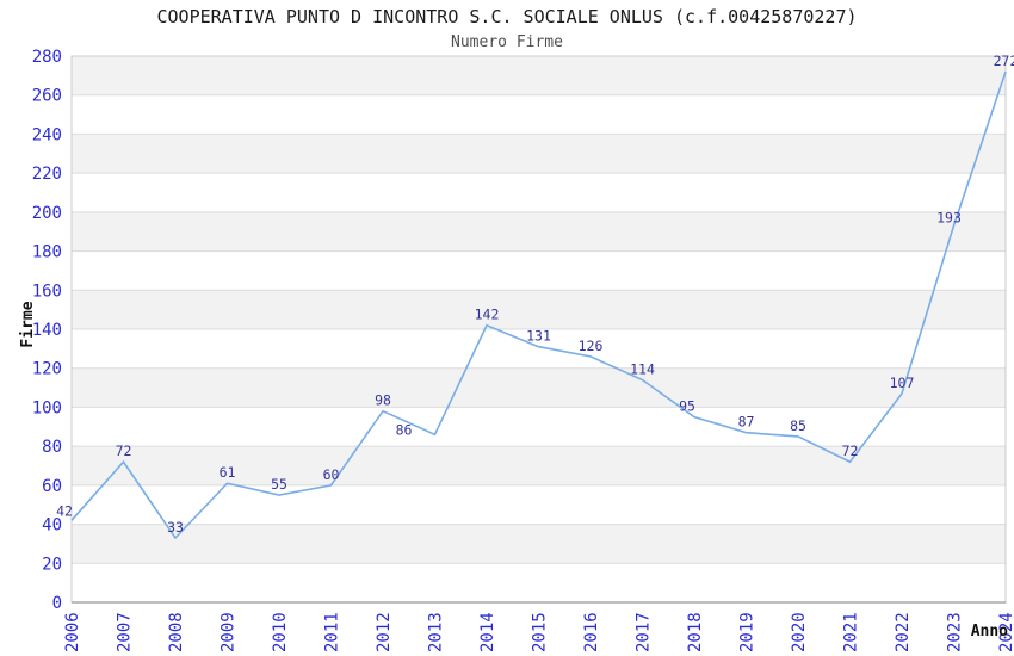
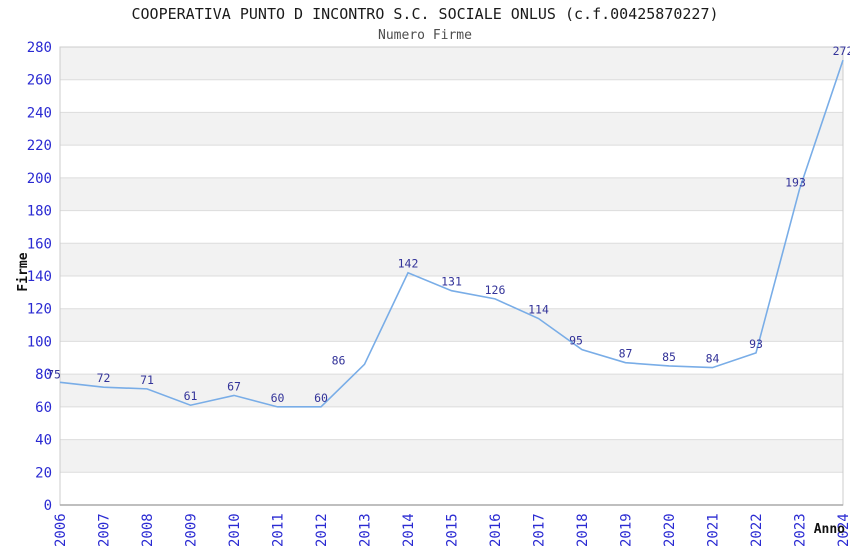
2006: 42 -> 75
2008: 33 -> 71
2010: 55 -> 67
2012: 98 -> 60
2021: 72 -> 84
2022: 107 -> 93
